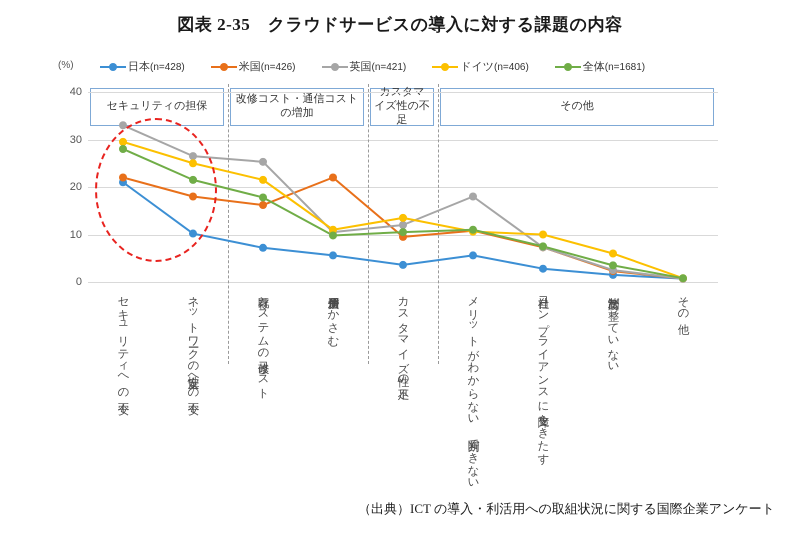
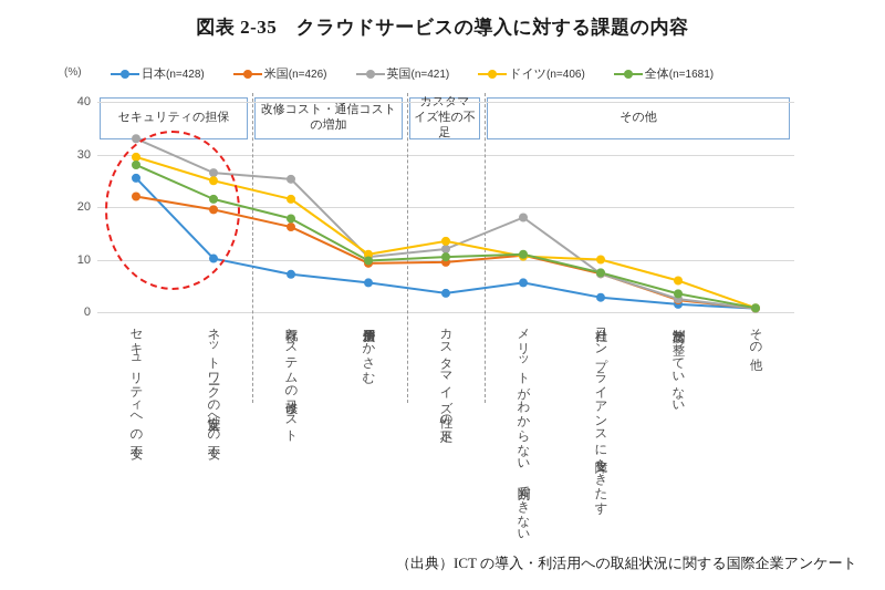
日本(n=428)/セキュリティへの不安: 21 -> 26
米国(n=426)/ネットワークの安定性への不安: 18 -> 20
米国(n=426)/通信費用がかさむ: 22 -> 9
